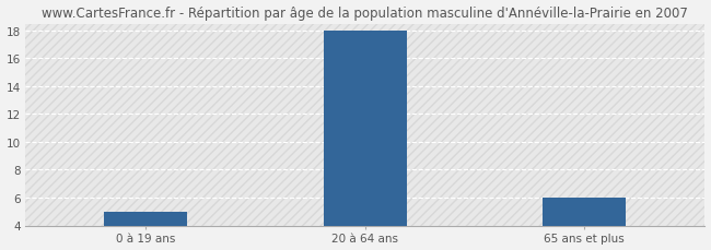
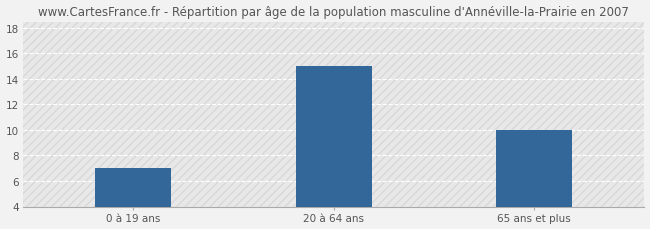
0 à 19 ans: 5 -> 7
20 à 64 ans: 18 -> 15
65 ans et plus: 6 -> 10
